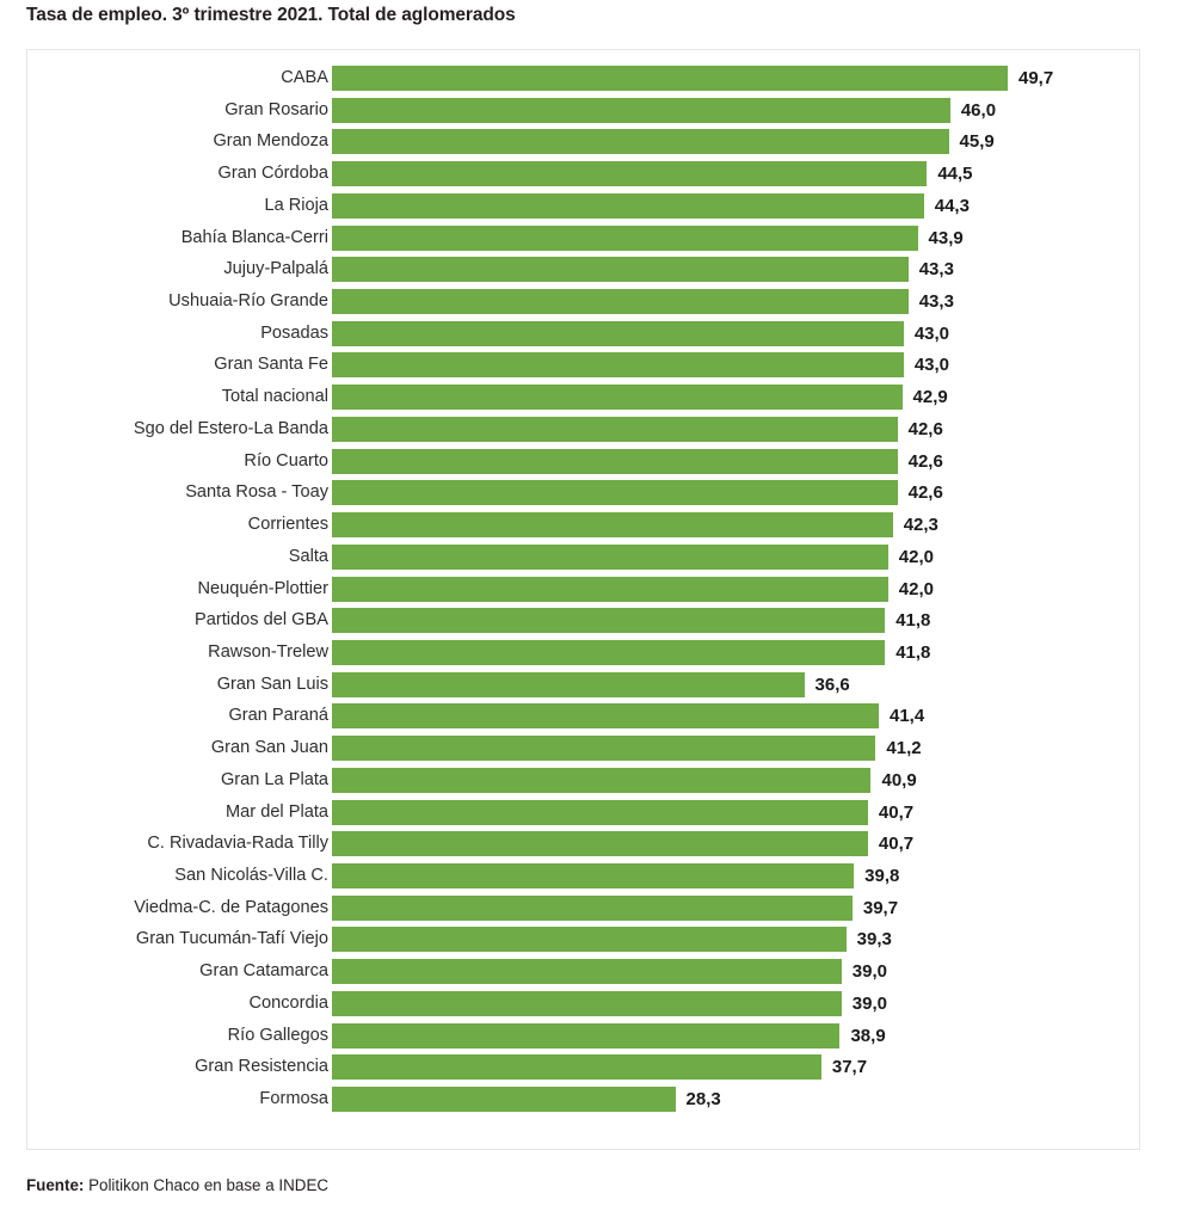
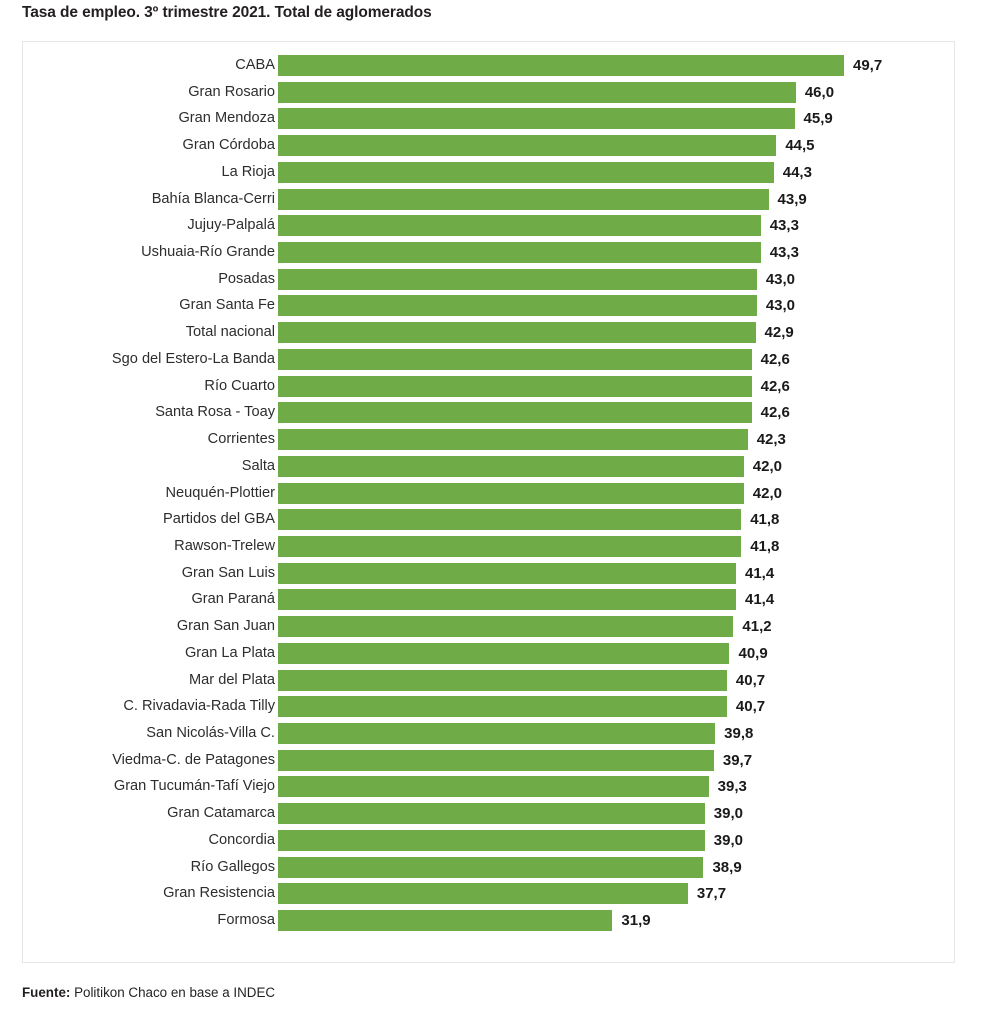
Gran San Luis: 36,6 -> 41,4
Formosa: 28,3 -> 31,9
